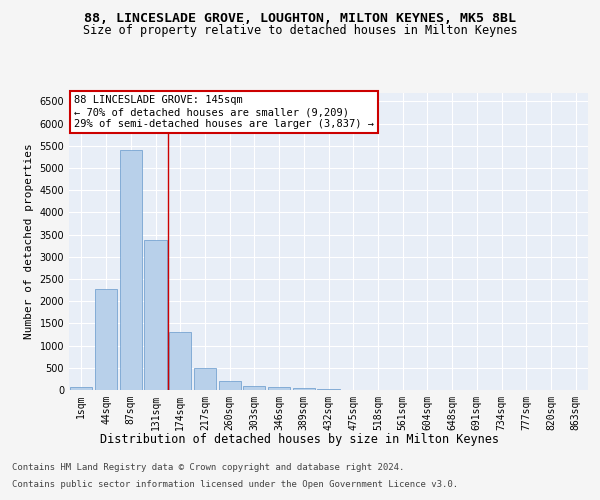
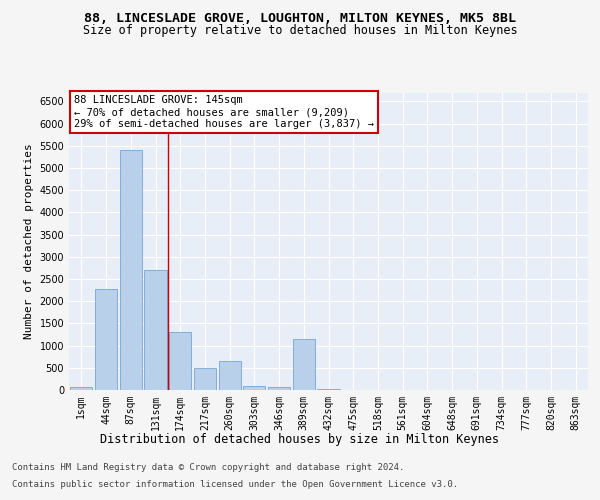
131sqm: 3380 -> 2700
260sqm: 200 -> 650
389sqm: 40 -> 1150
